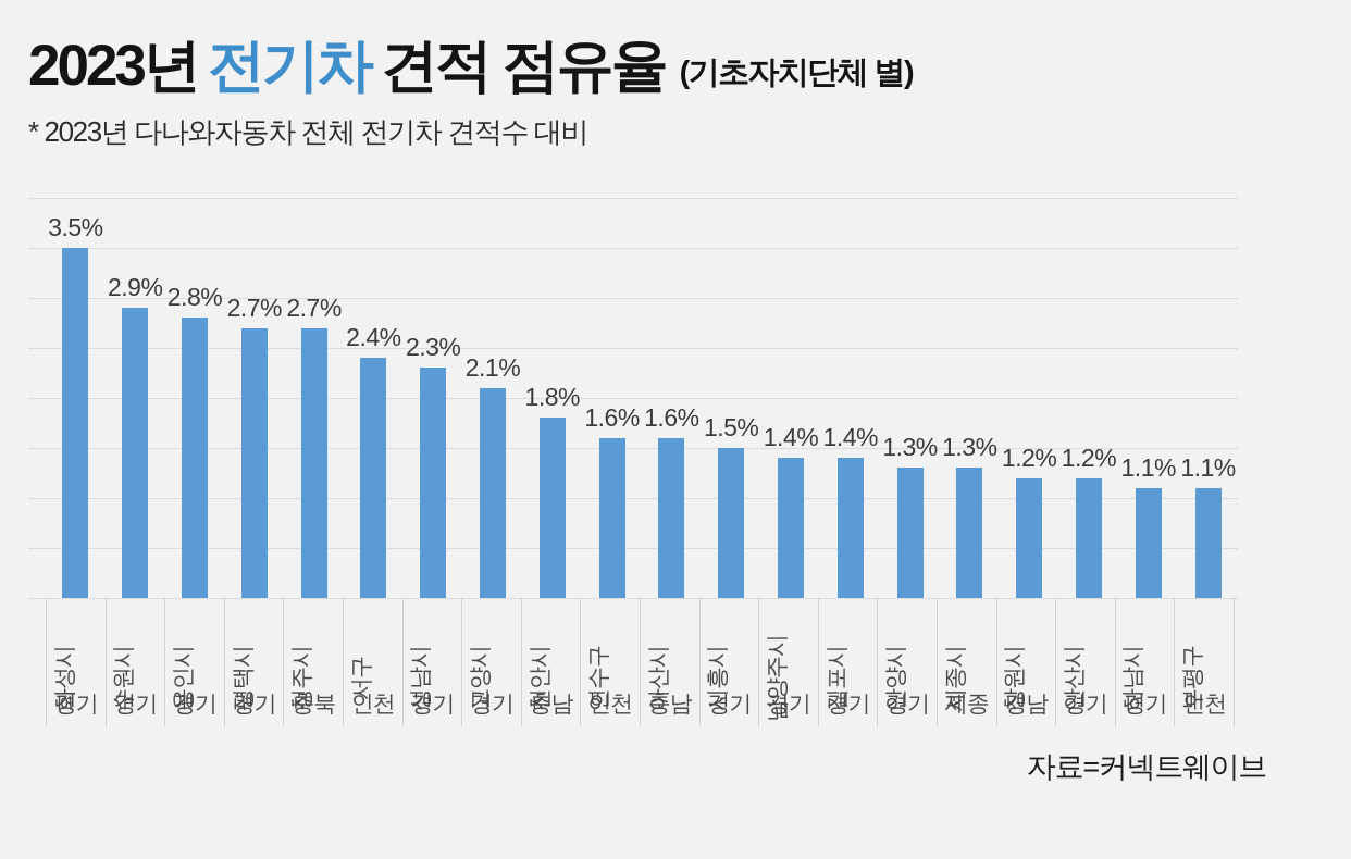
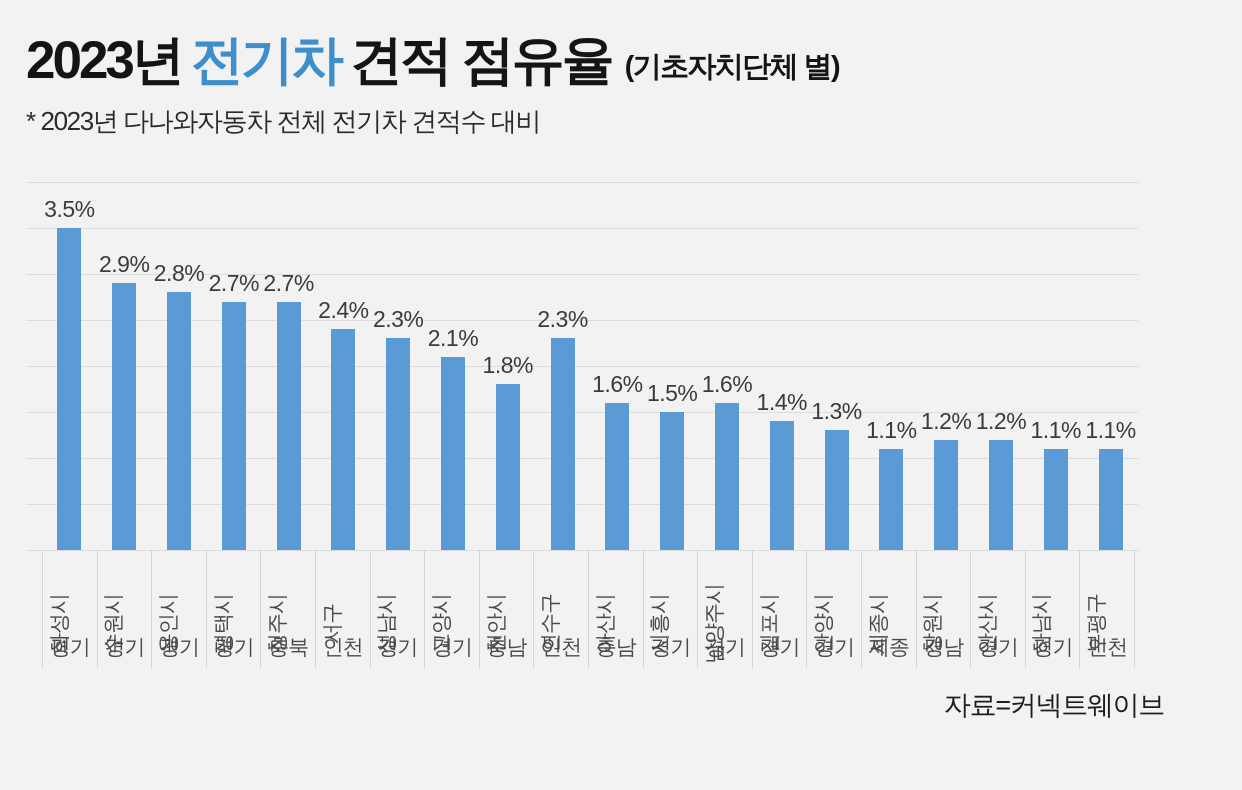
연수구: 1.6% -> 2.3%
남양주시: 1.4% -> 1.6%
세종시: 1.3% -> 1.1%
